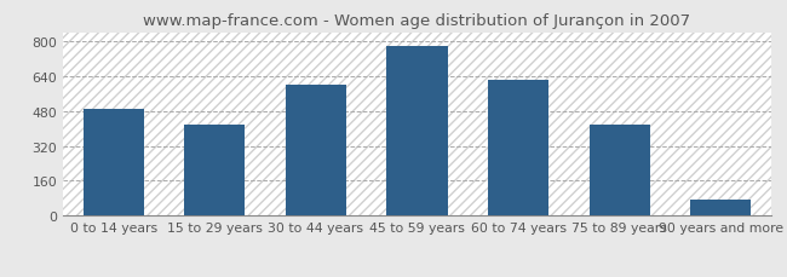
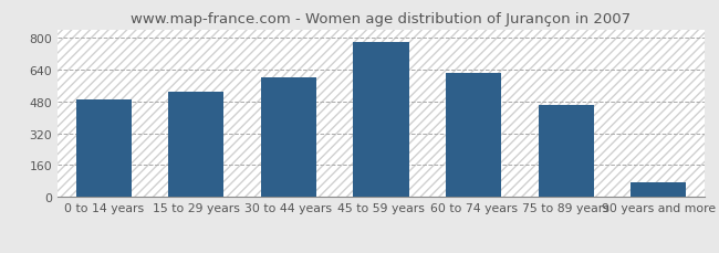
15 to 29 years: 420 -> 530
75 to 89 years: 420 -> 460
